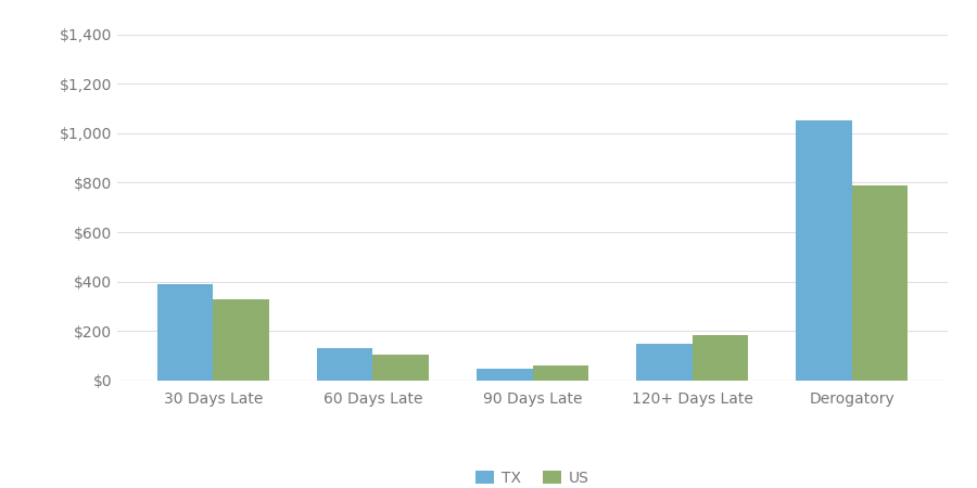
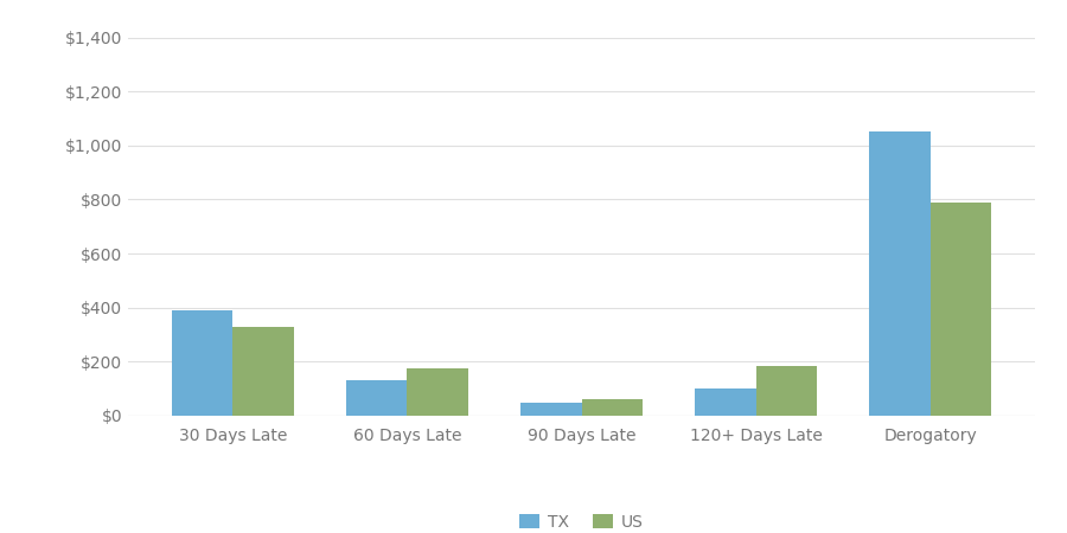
US/60 Days Late: $105 -> $175
TX/120+ Days Late: $150 -> $100
